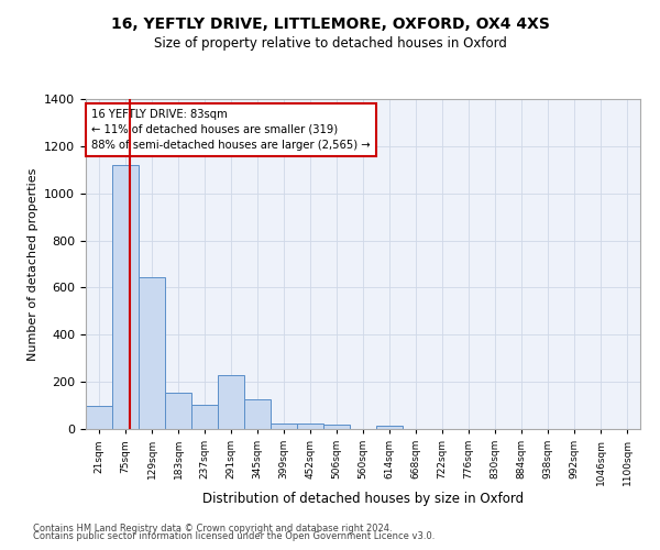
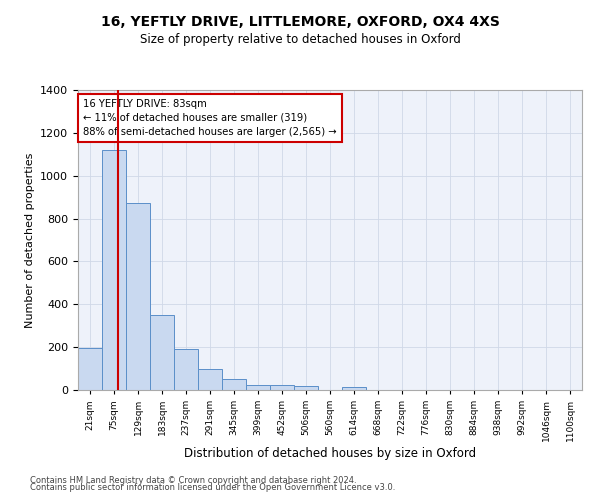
21sqm: 100 -> 195
129sqm: 645 -> 875
183sqm: 155 -> 350
237sqm: 105 -> 192
291sqm: 230 -> 100
345sqm: 125 -> 52
